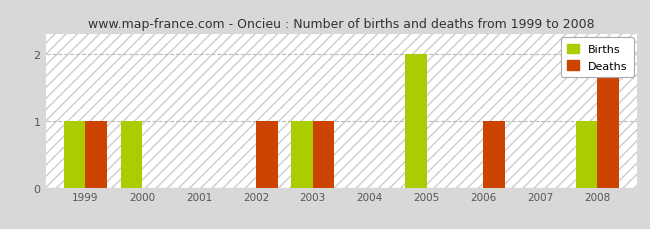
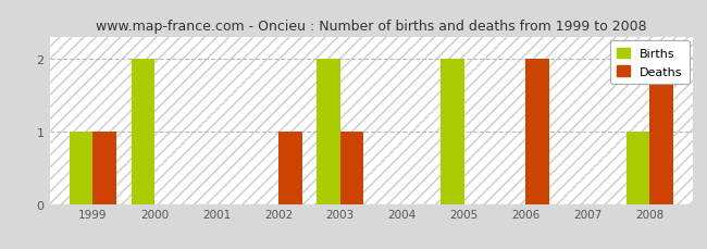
Births/2000: 1 -> 2
Births/2003: 1 -> 2
Deaths/2006: 1 -> 2
